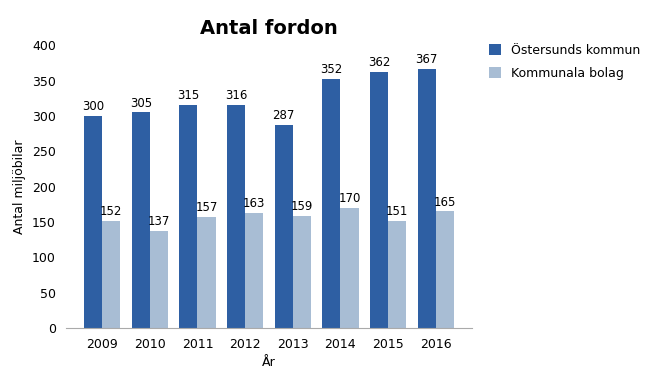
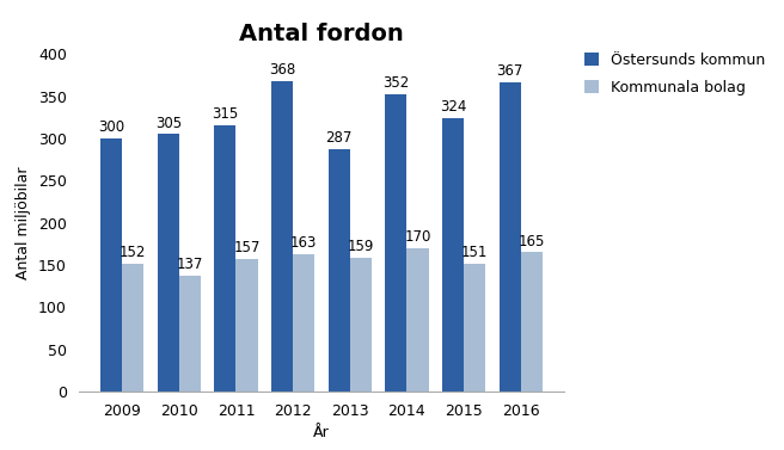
Östersunds kommun/2012: 316 -> 368
Östersunds kommun/2015: 362 -> 324
